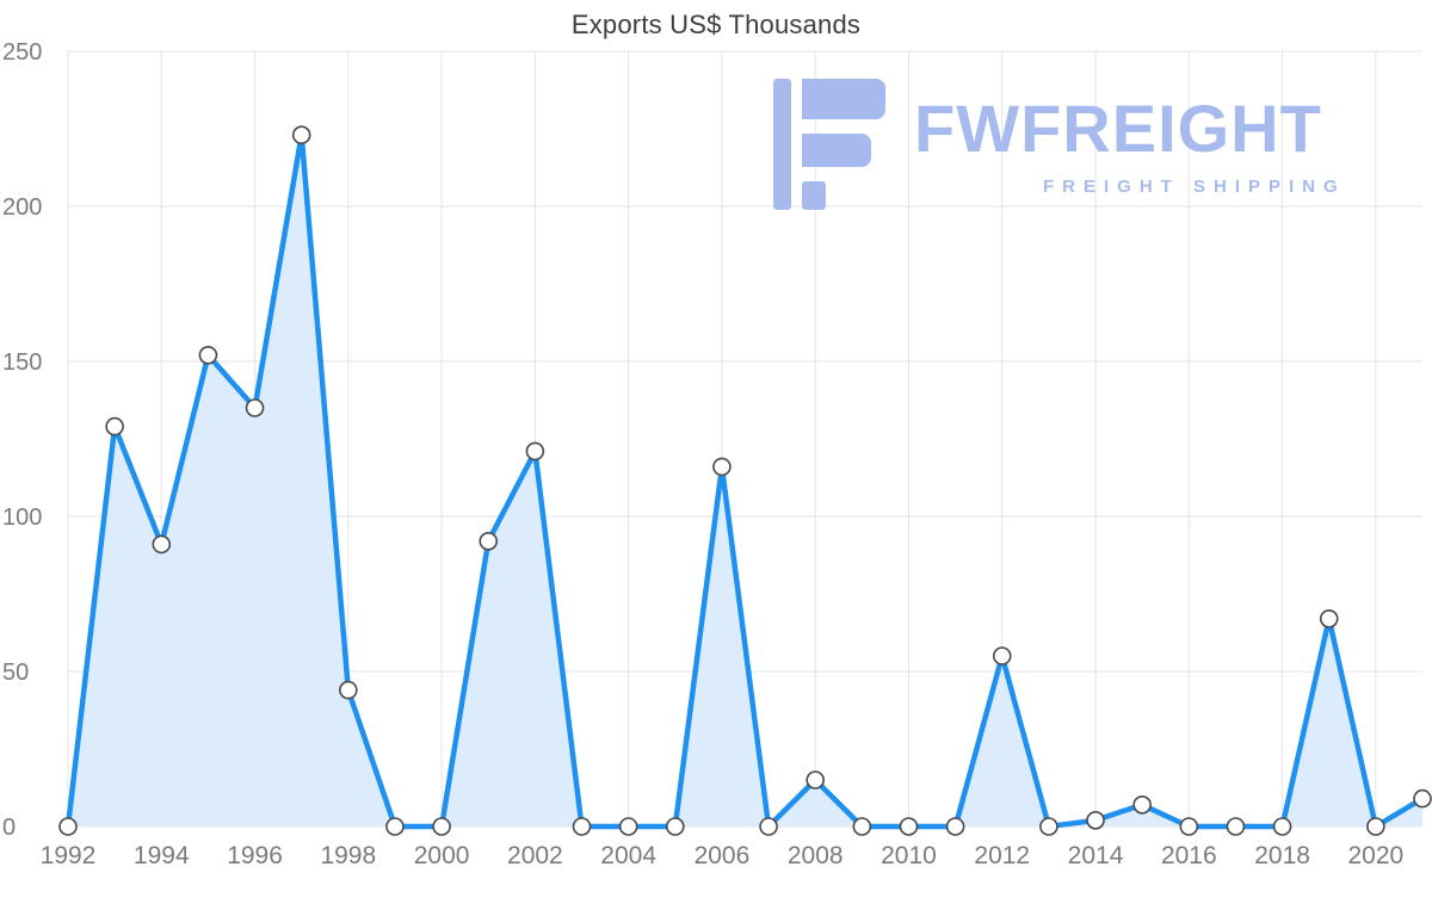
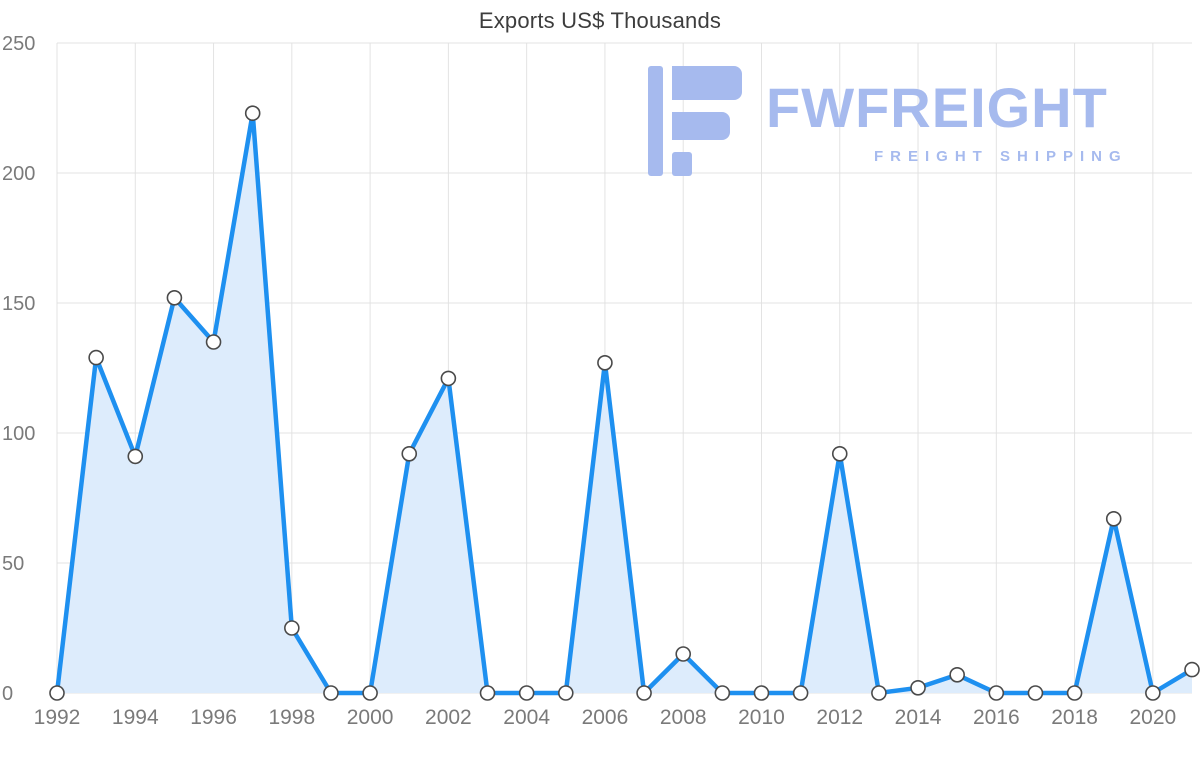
1998: 44 -> 25
2006: 116 -> 127
2012: 55 -> 92
